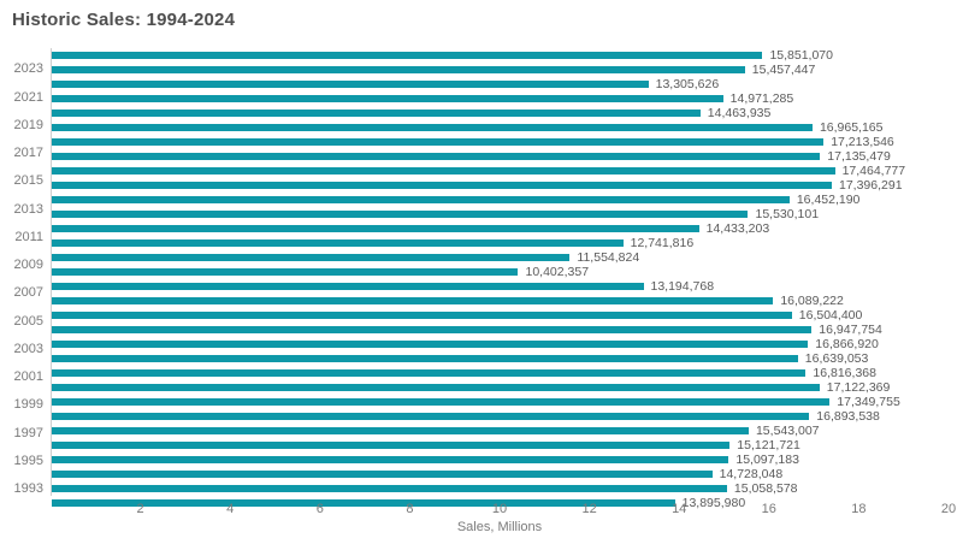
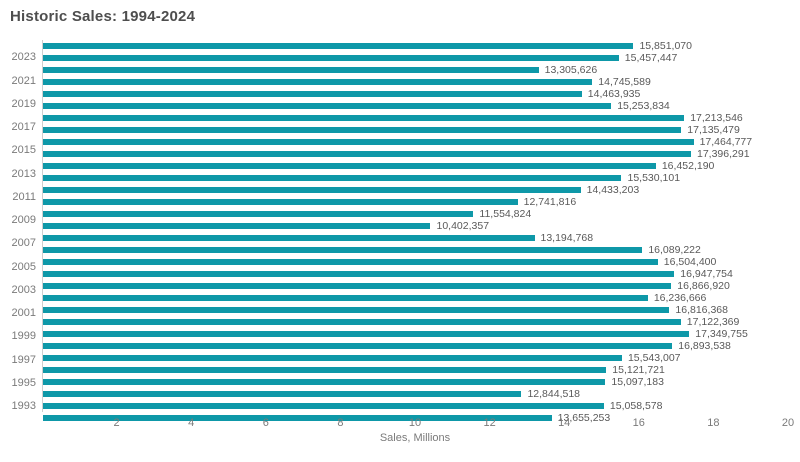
2021: 14,971,285 -> 14,745,589
2019: 16,965,165 -> 15,253,834
2003: 16,639,053 -> 16,236,666
1995: 14,728,048 -> 12,844,518
1993: 13,895,980 -> 13,655,253
